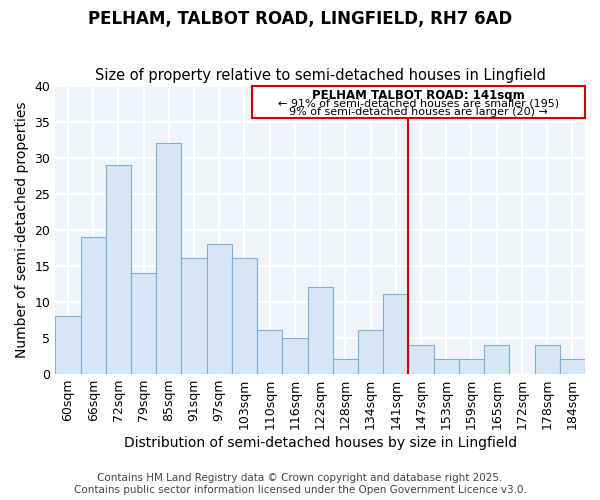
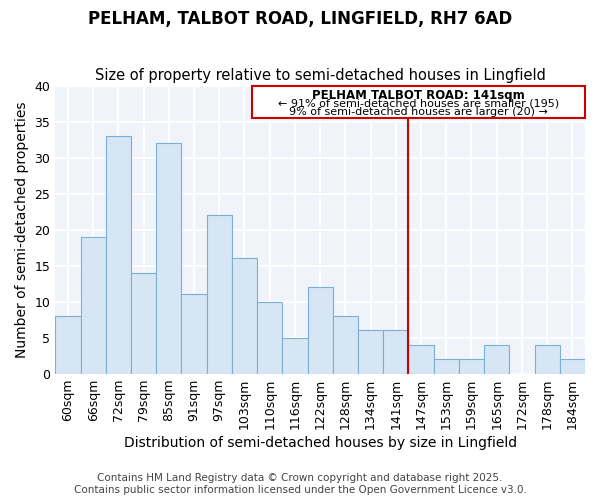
72sqm: 29 -> 33
91sqm: 16 -> 11
97sqm: 18 -> 22
110sqm: 6 -> 10
128sqm: 2 -> 8
141sqm: 11 -> 6
